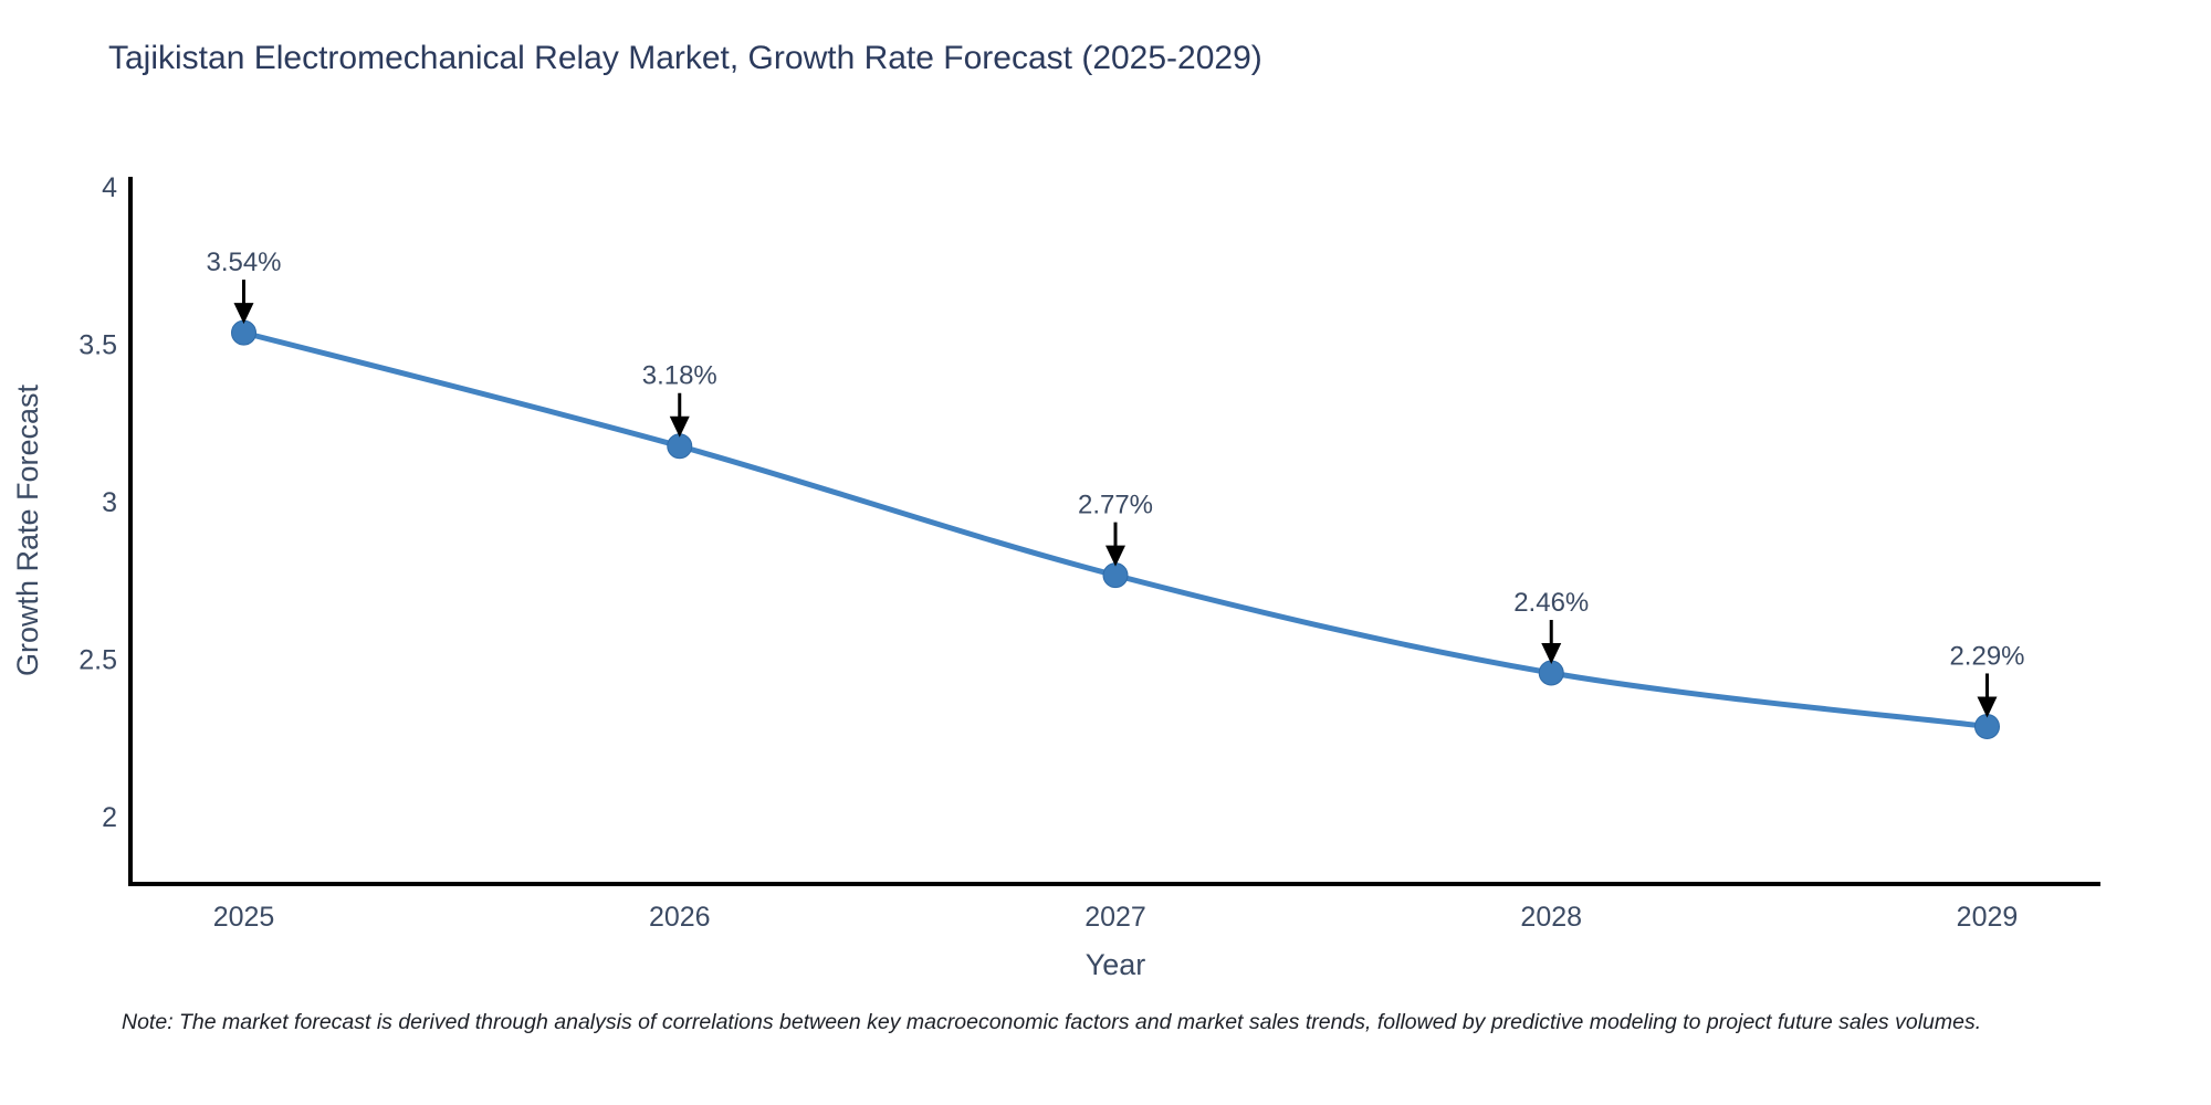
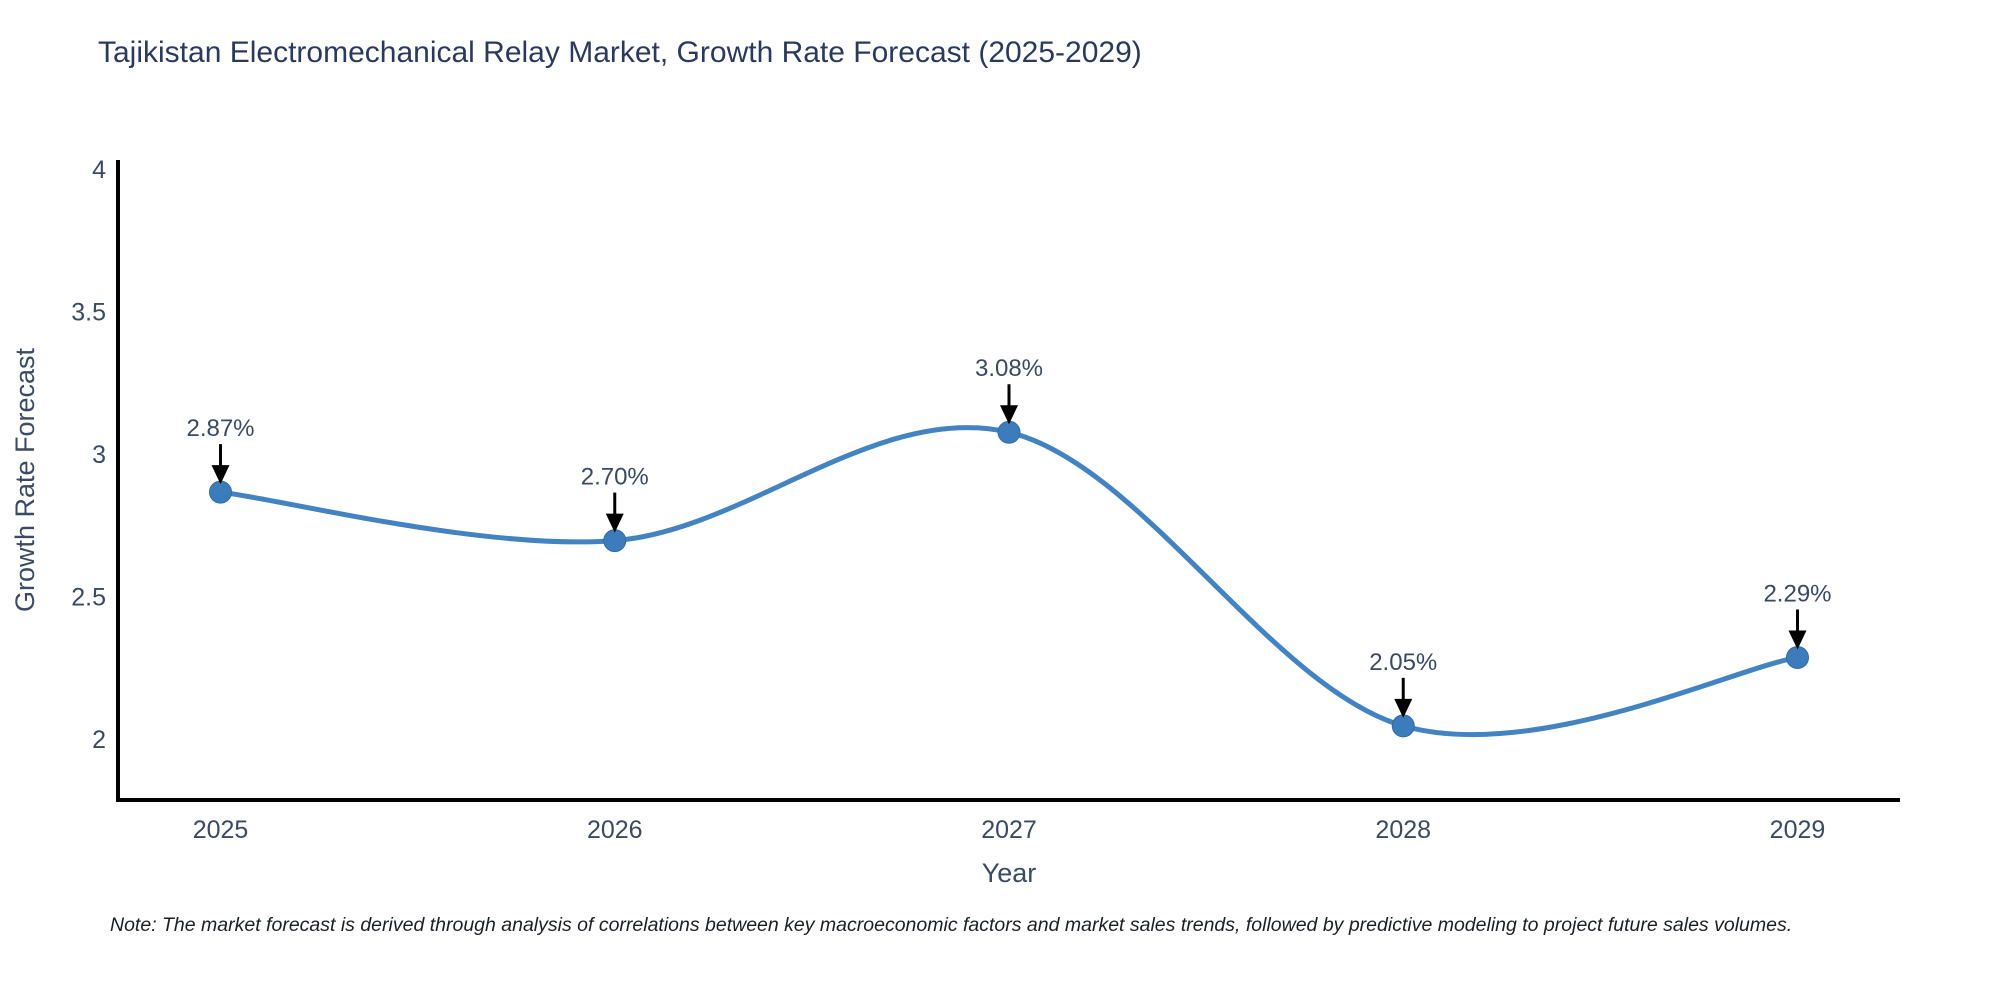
2025: 3.54% -> 2.87%
2026: 3.18% -> 2.70%
2027: 2.77% -> 3.08%
2028: 2.46% -> 2.05%
